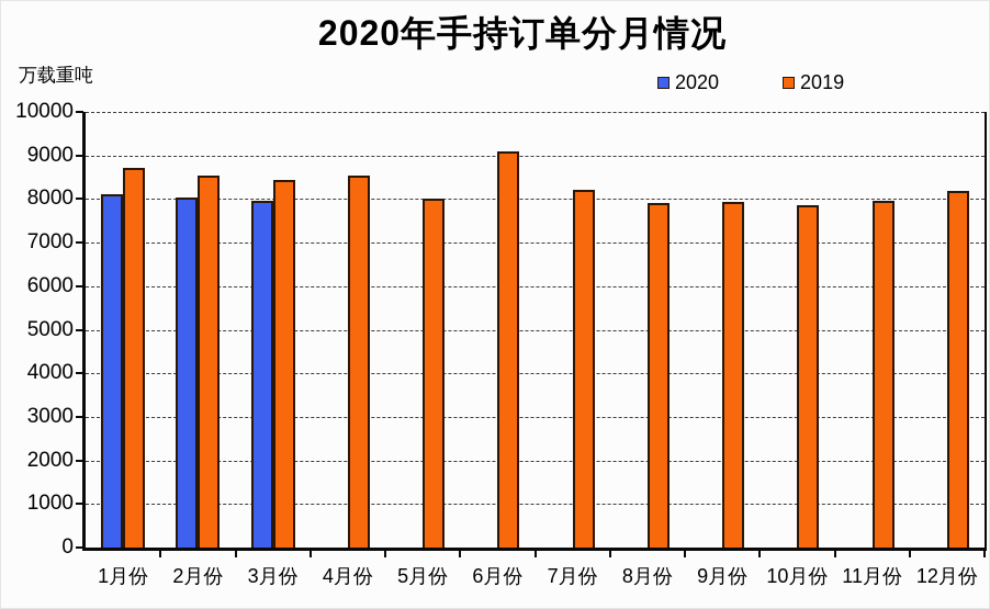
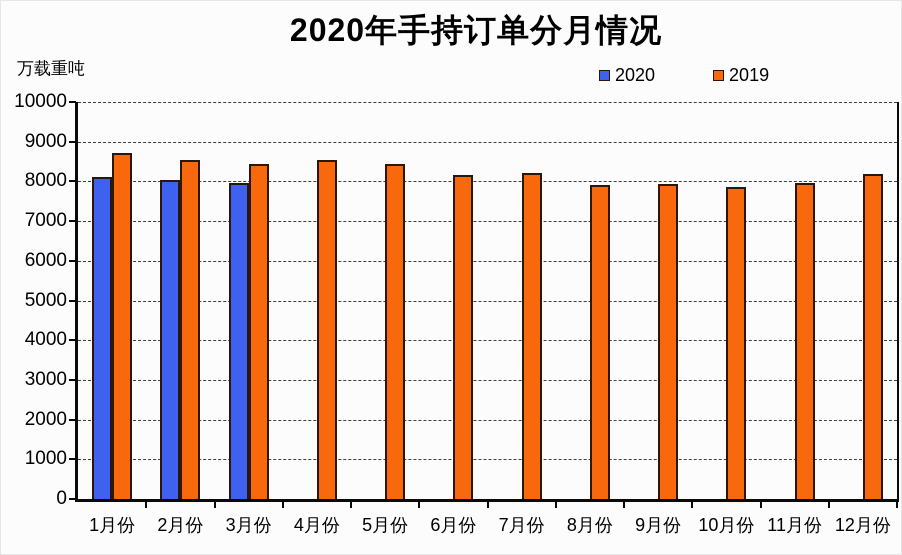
2019/5月份: 8000 -> 8400
2019/6月份: 9100 -> 8200
